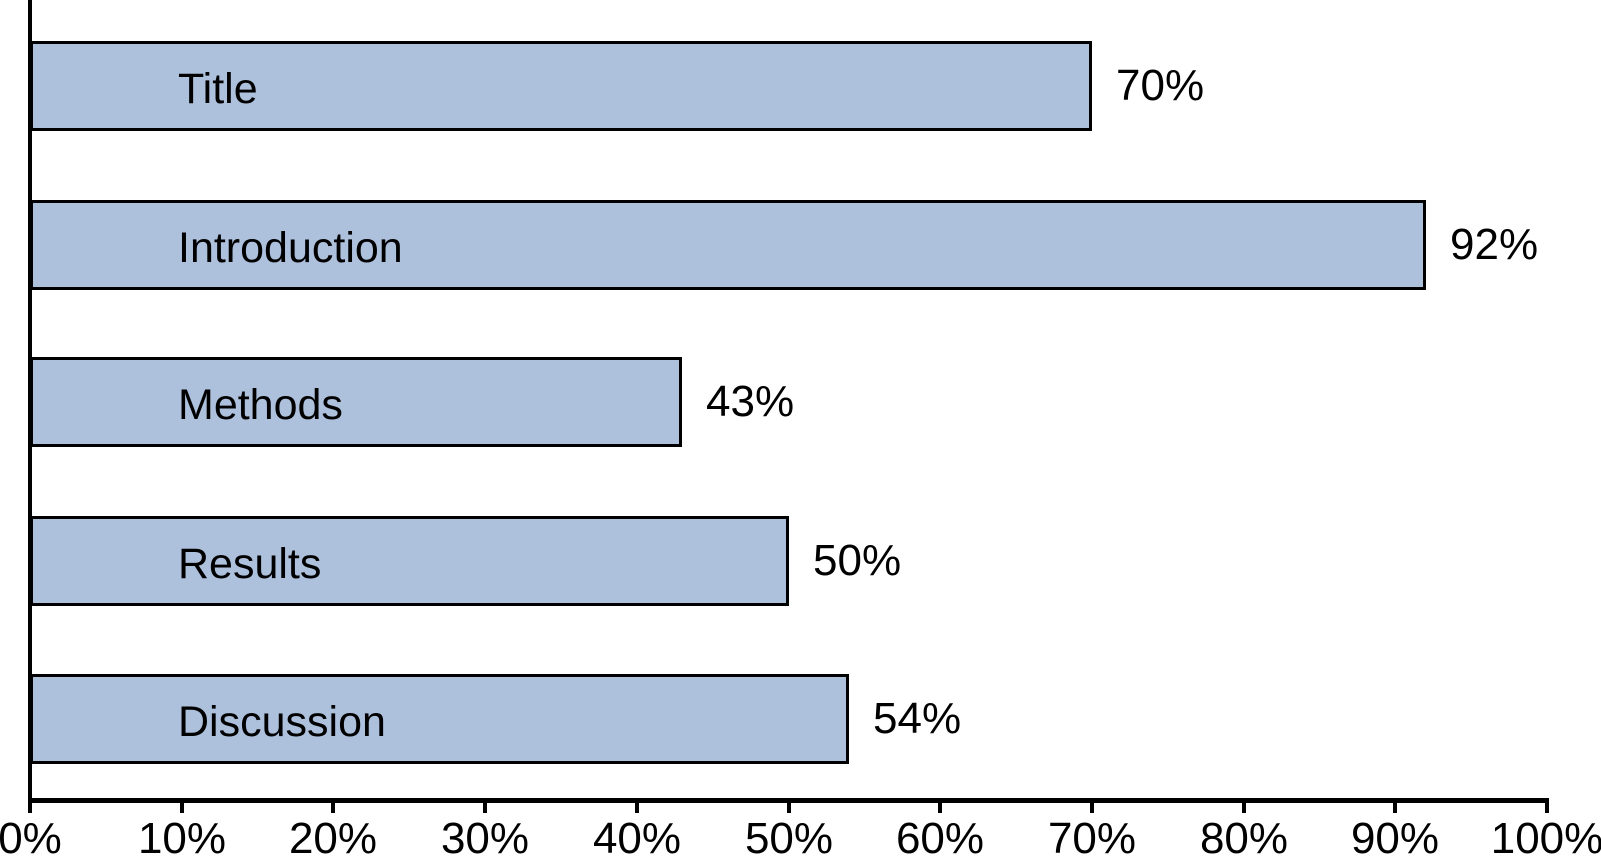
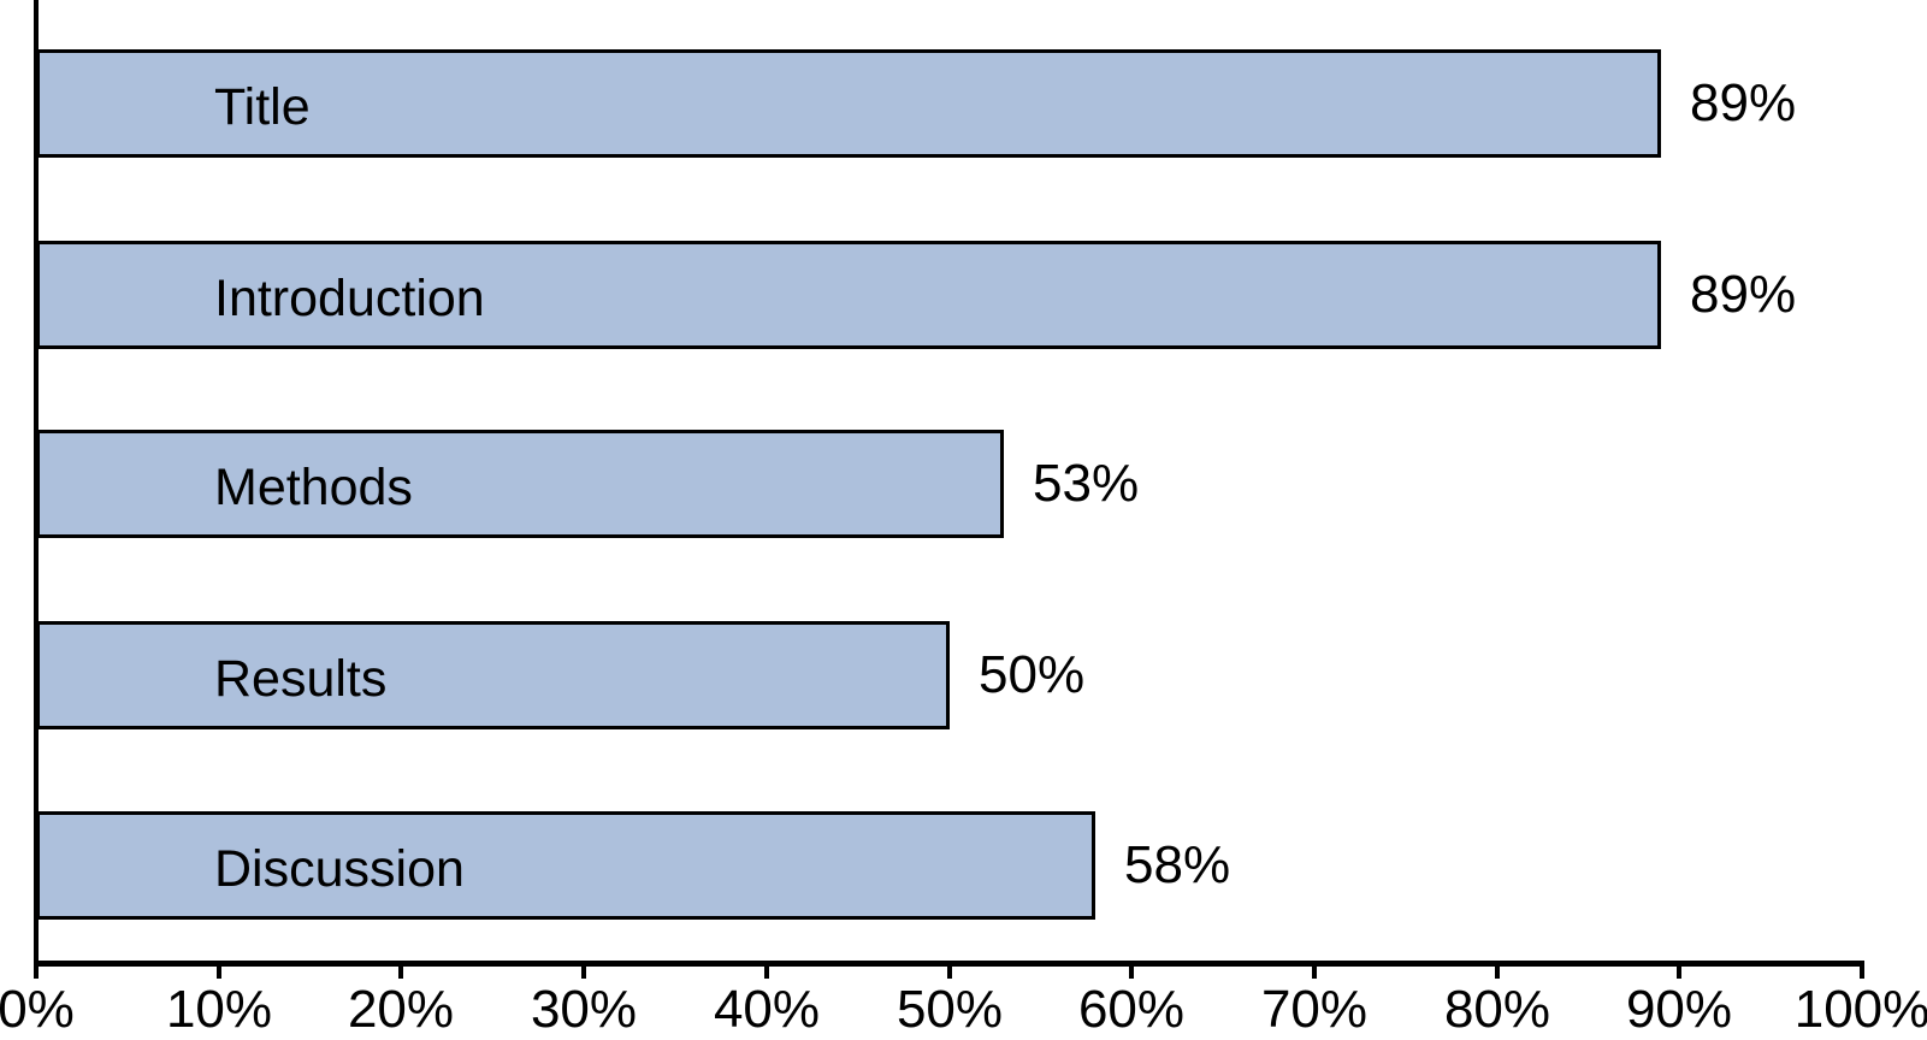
Title: 70% -> 89%
Introduction: 92% -> 89%
Methods: 43% -> 53%
Discussion: 54% -> 58%
